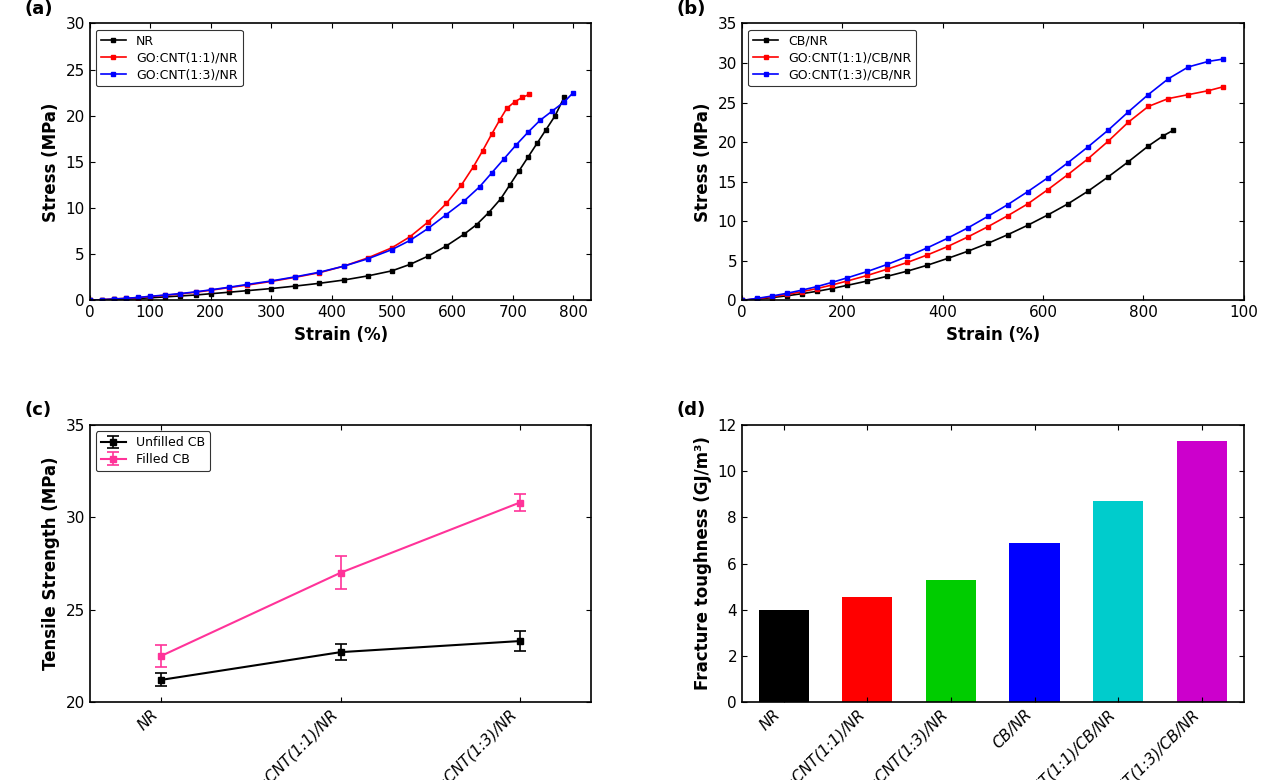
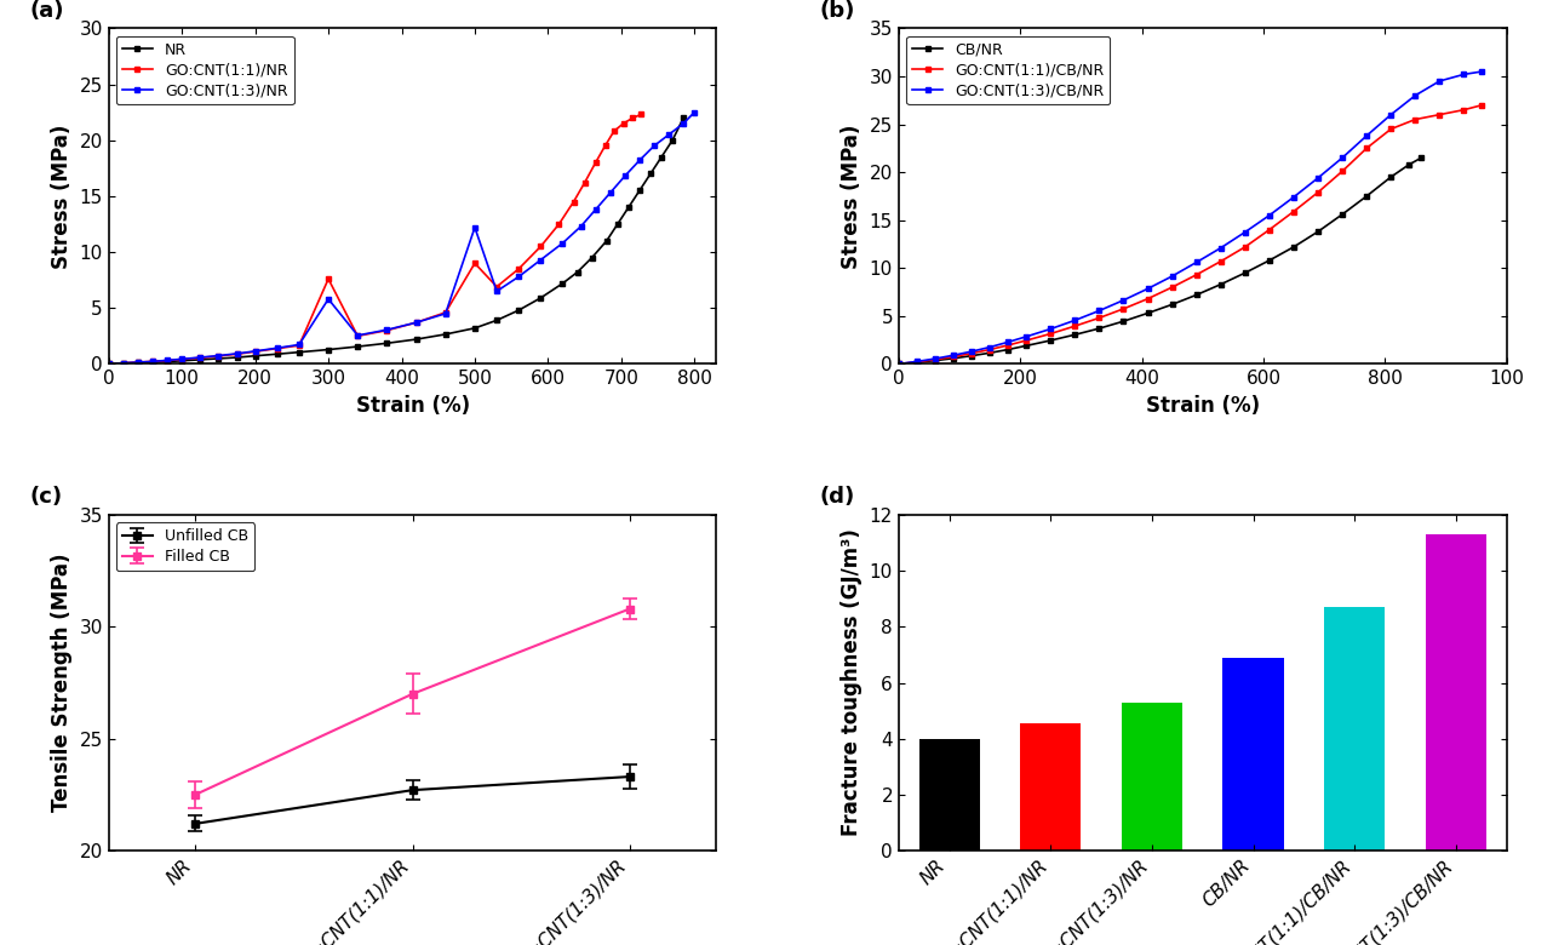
GO:CNT(1:1)/NR/300: 2.0 -> 7.6
GO:CNT(1:3)/NR/300: 2.1 -> 5.8
GO:CNT(1:1)/NR/500: 5.7 -> 9.0
GO:CNT(1:3)/NR/500: 5.5 -> 12.2
